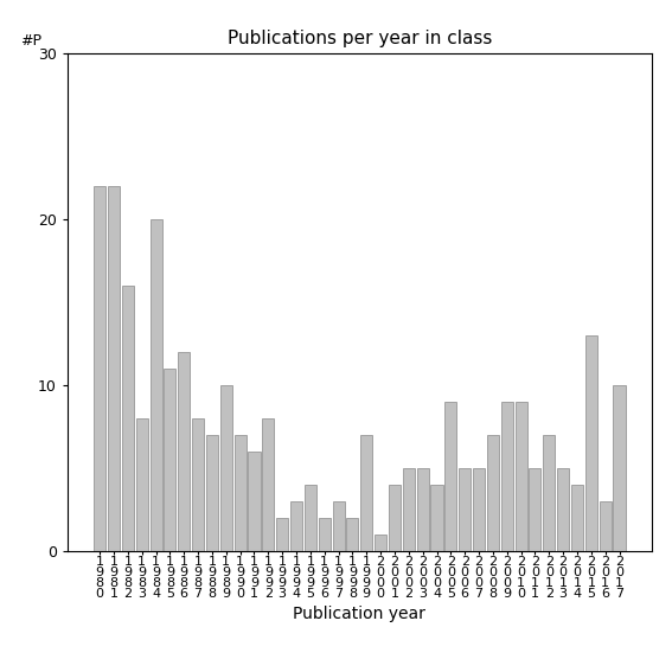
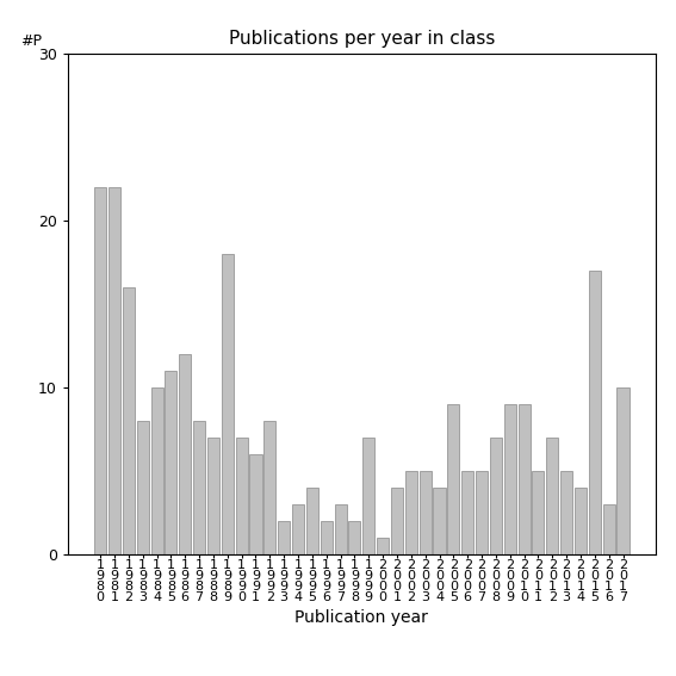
1 9 8 4: 20 -> 10
1 9 8 9: 10 -> 18
2 0 1 5: 13 -> 17
